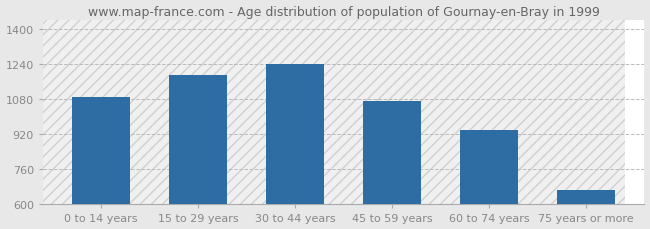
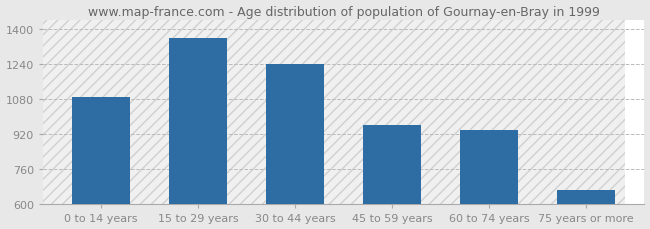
15 to 29 years: 1190 -> 1360
45 to 59 years: 1070 -> 960
